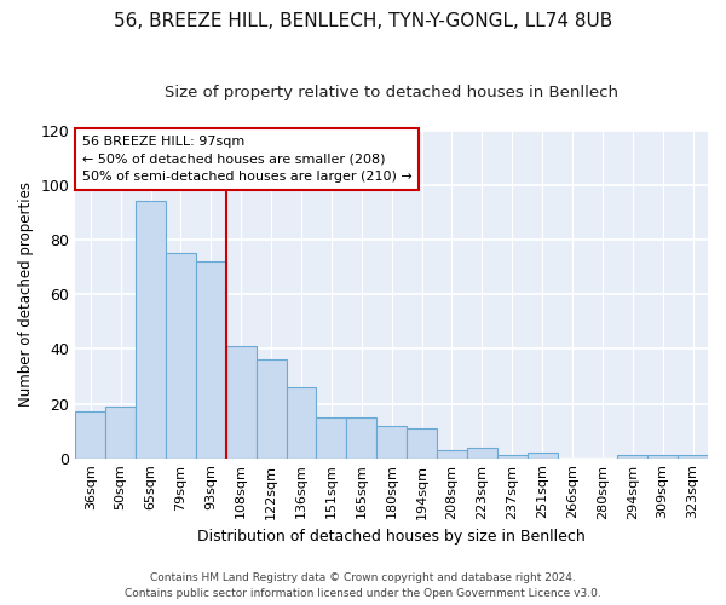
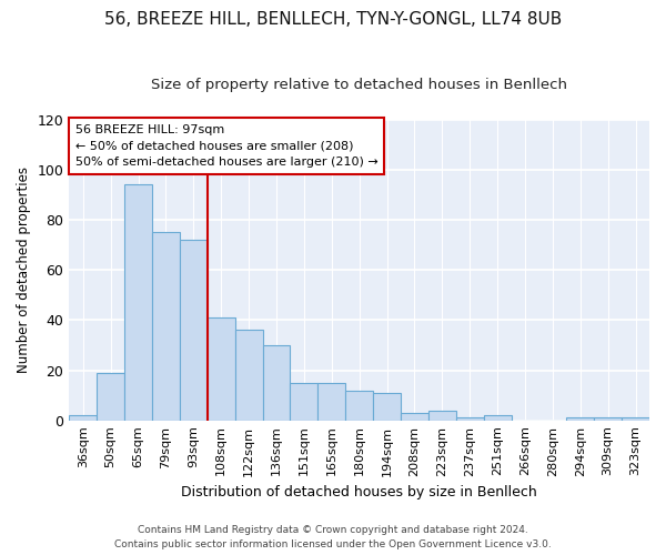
36sqm: 17 -> 2
136sqm: 26 -> 30
